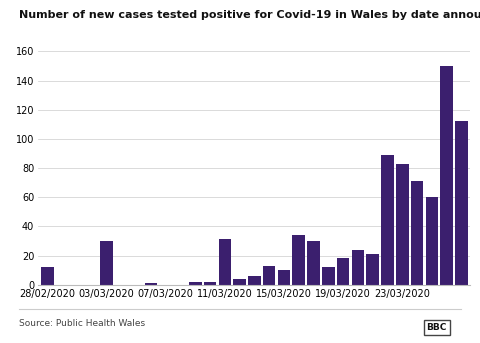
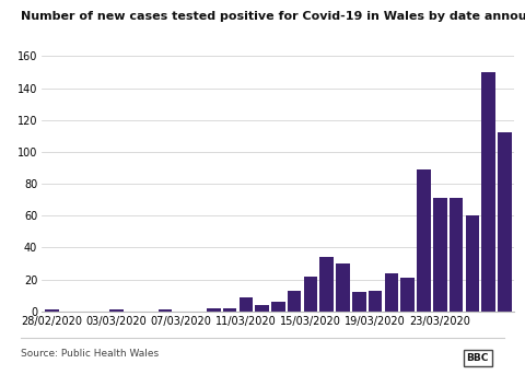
28/02/2020: 12 -> 1
03/03/2020: 30 -> 1
11/03/2020: 31 -> 9
15/03/2020: 10 -> 22
19/03/2020: 18 -> 13
23/03/2020: 83 -> 71
